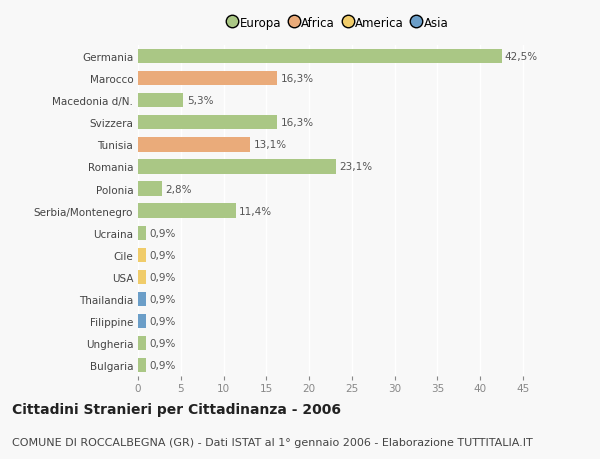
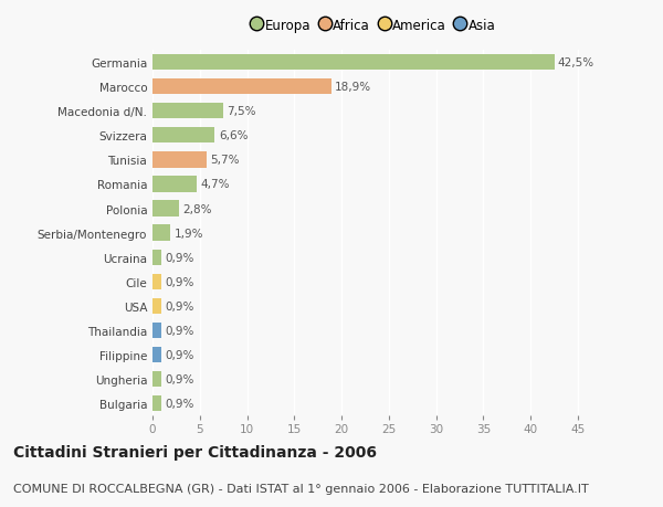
Marocco: 16,3% -> 18,9%
Macedonia d/N.: 5,3% -> 7,5%
Svizzera: 16,3% -> 6,6%
Tunisia: 13,1% -> 5,7%
Romania: 23,1% -> 4,7%
Serbia/Montenegro: 11,4% -> 1,9%
